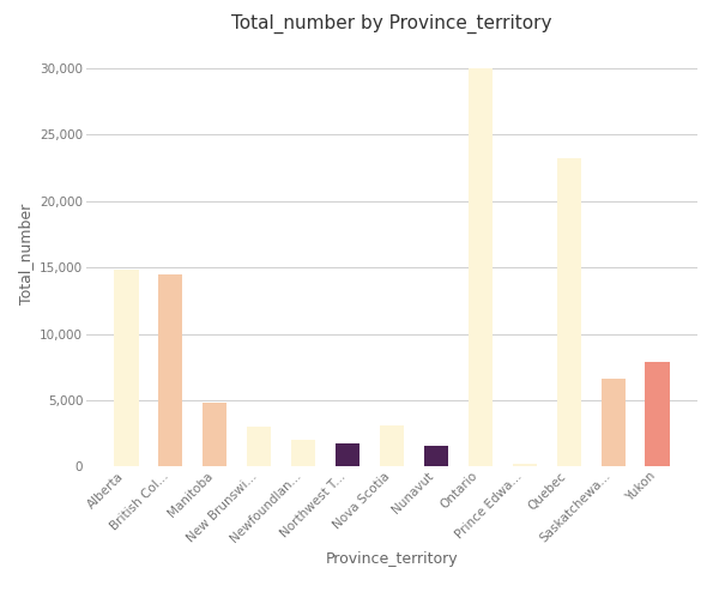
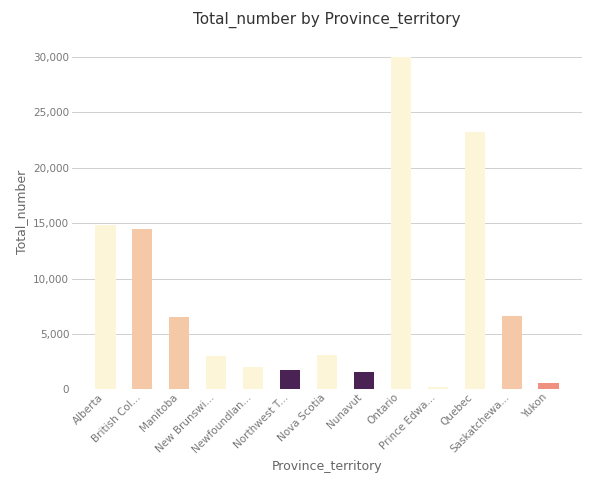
Manitoba: 4,800 -> 6,500
Yukon: 7,900 -> 600
